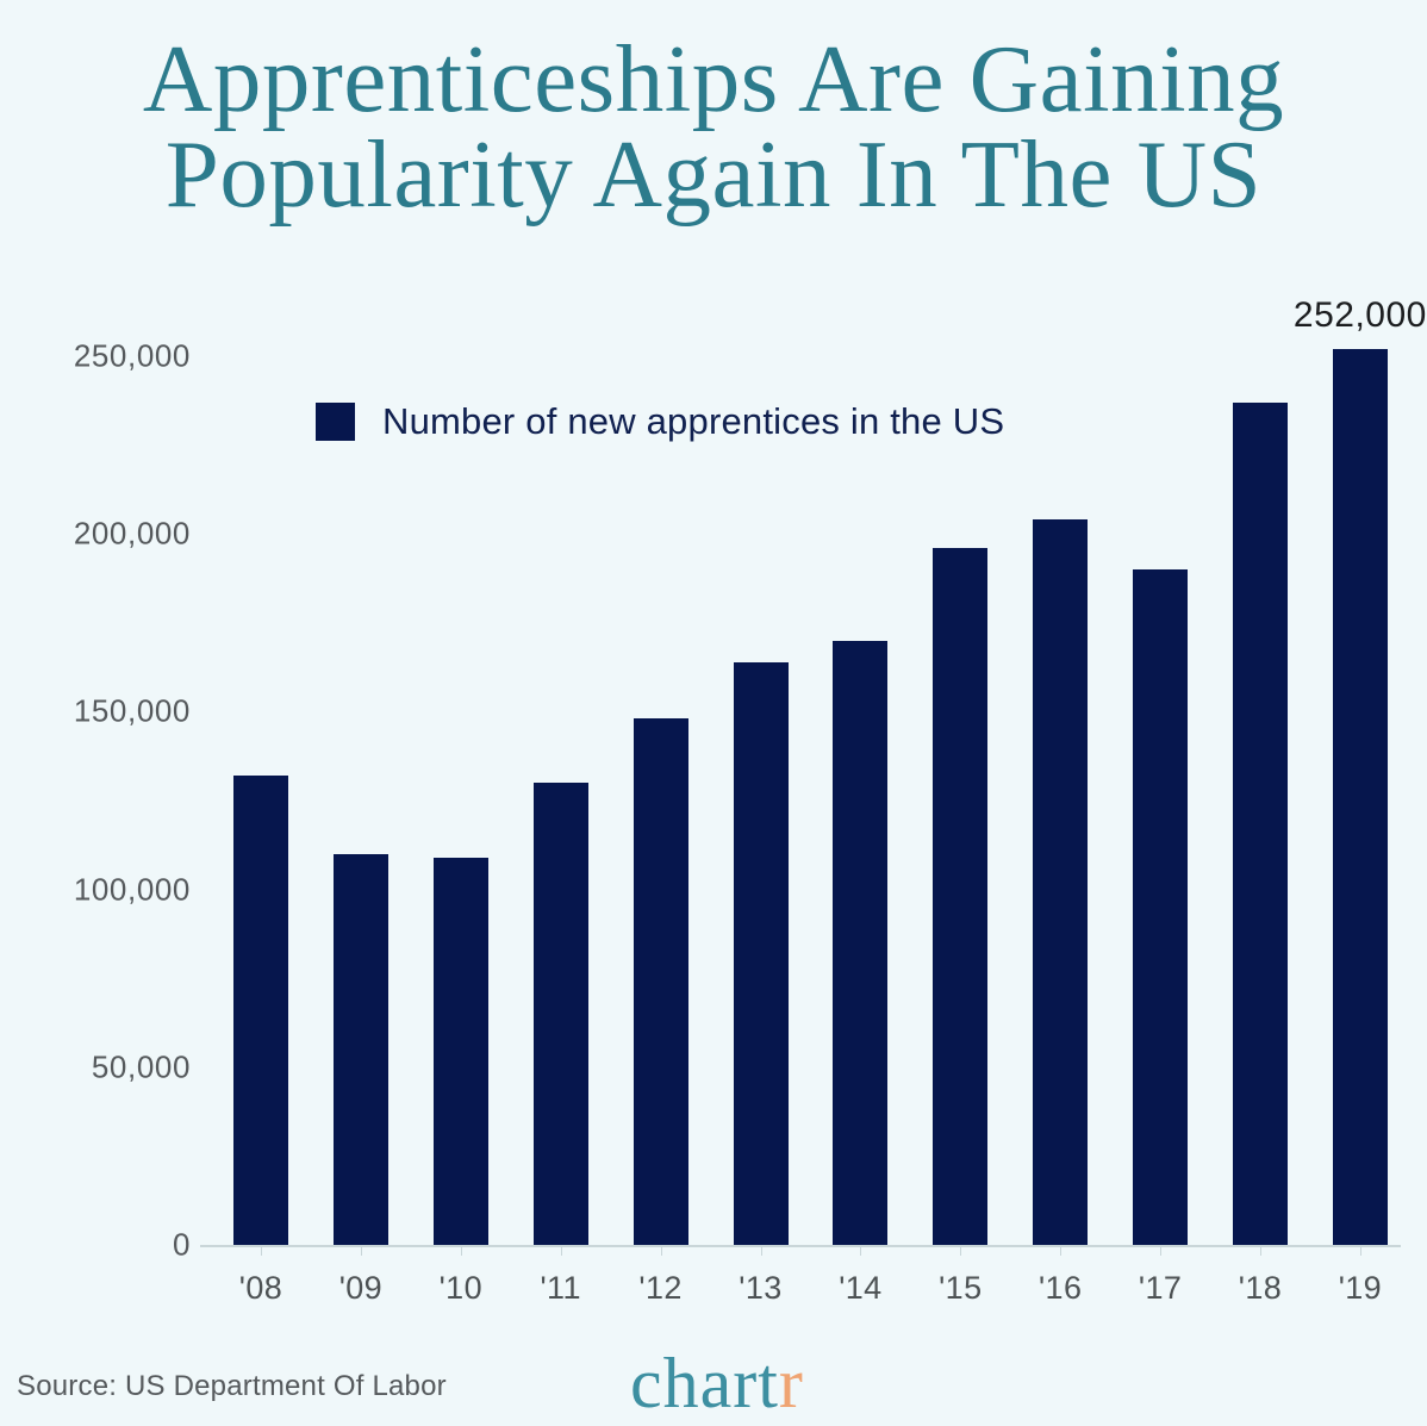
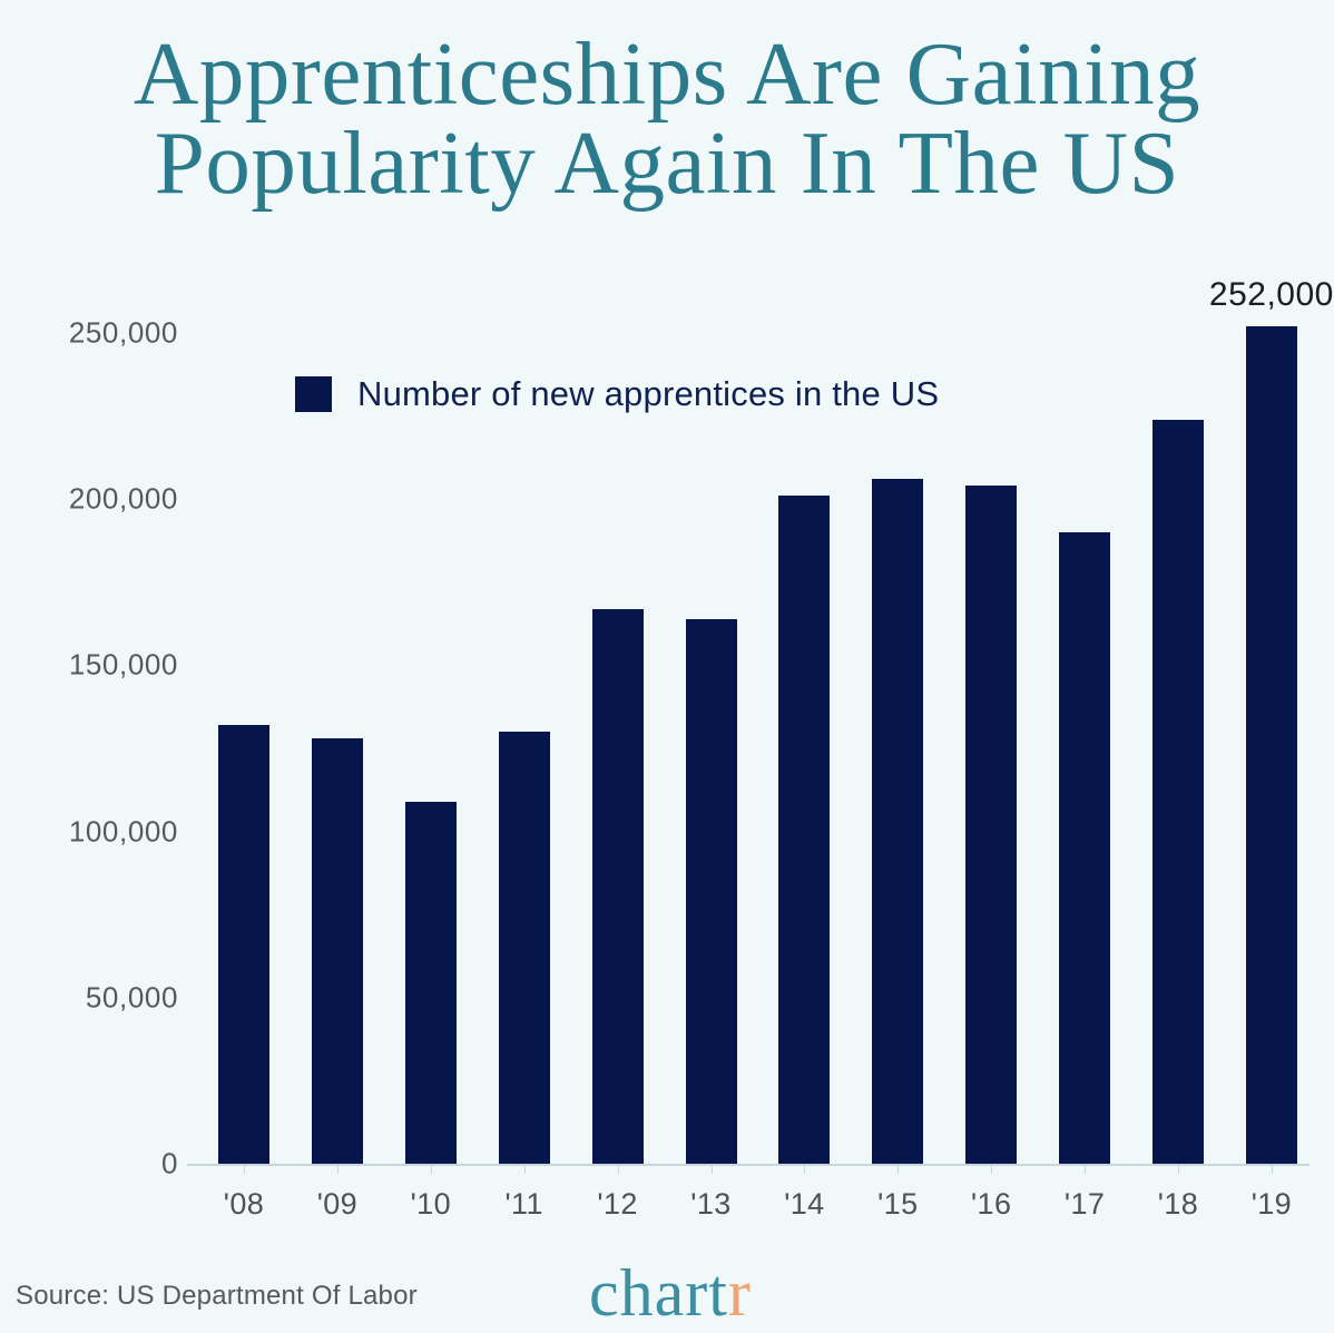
'09: 110000 -> 128000
'12: 148000 -> 167000
'14: 170000 -> 201000
'15: 196000 -> 206000
'18: 237000 -> 224000
